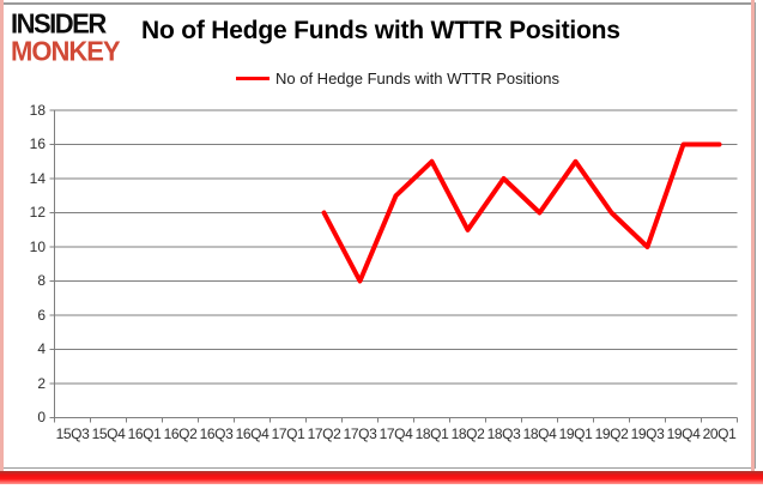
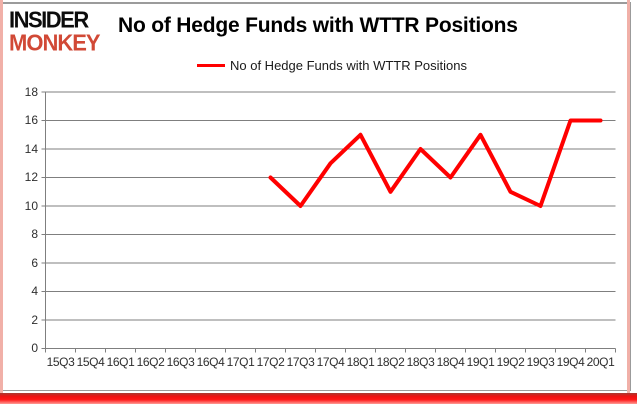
17Q3: 8 -> 10
19Q2: 12 -> 11
